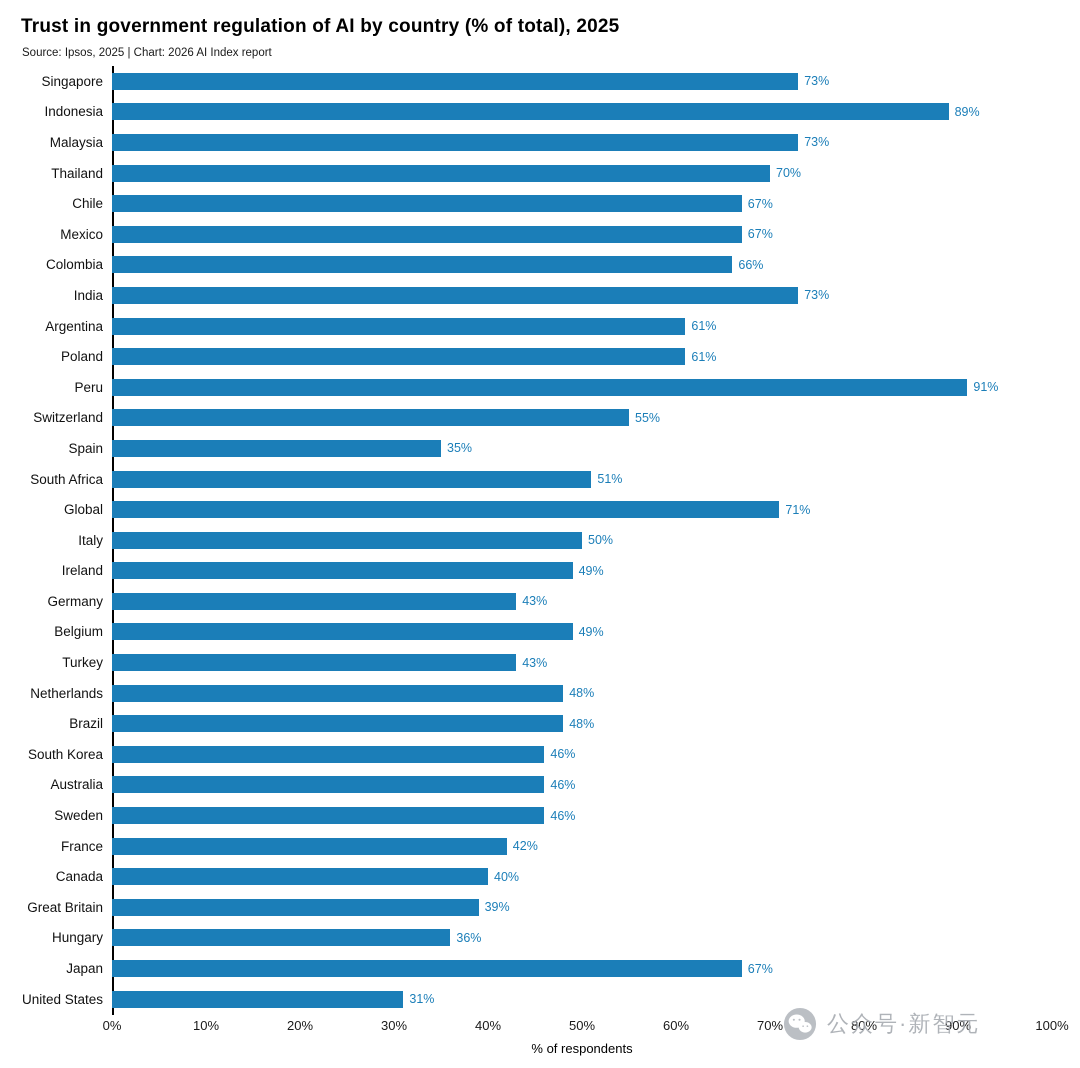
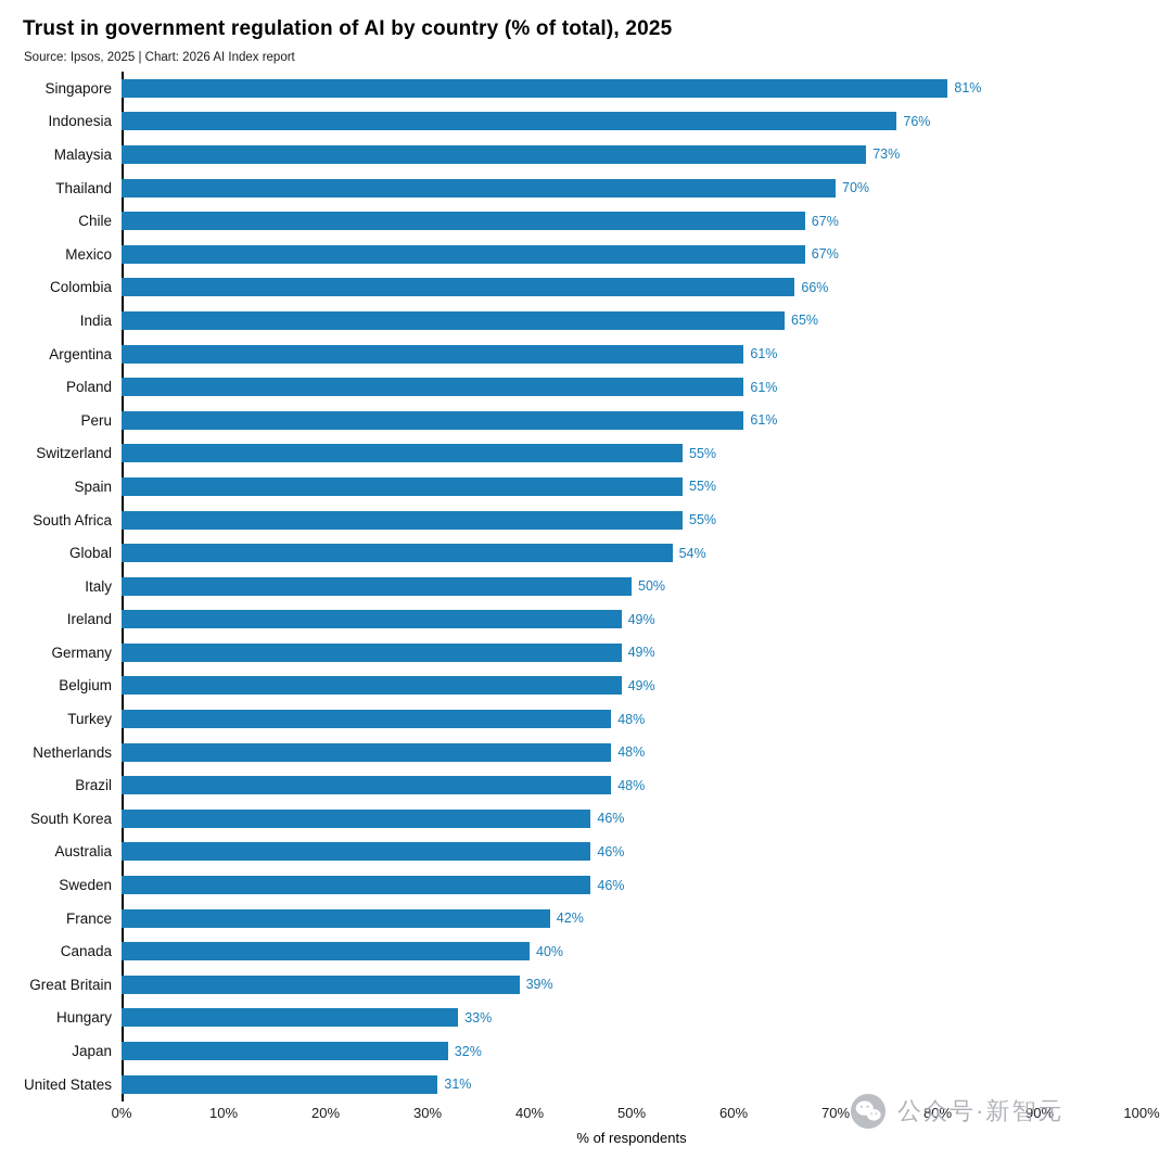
Singapore: 73% -> 81%
Indonesia: 89% -> 76%
India: 73% -> 65%
Peru: 91% -> 61%
Spain: 35% -> 55%
South Africa: 51% -> 55%
Global: 71% -> 54%
Germany: 43% -> 49%
Turkey: 43% -> 48%
Hungary: 36% -> 33%
Japan: 67% -> 32%
